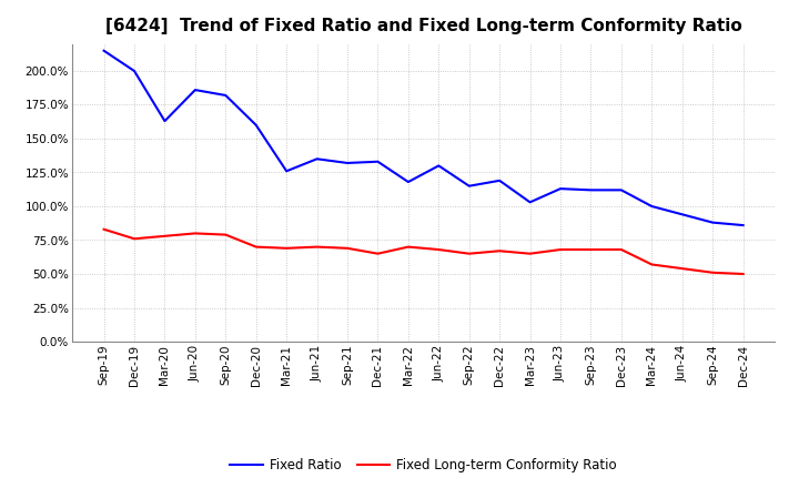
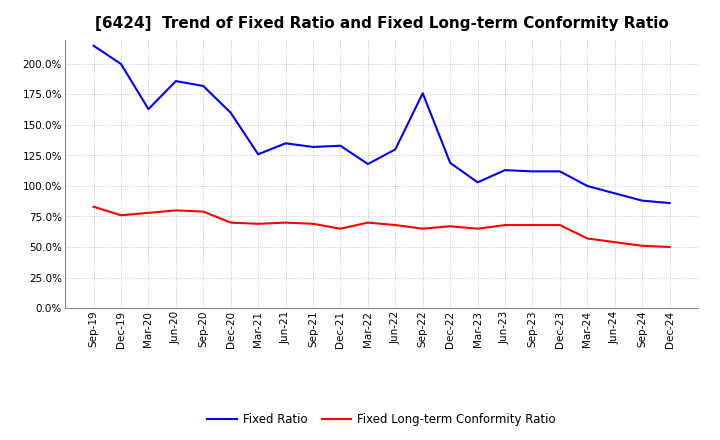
Fixed Ratio/Sep-22: 115% -> 176%
